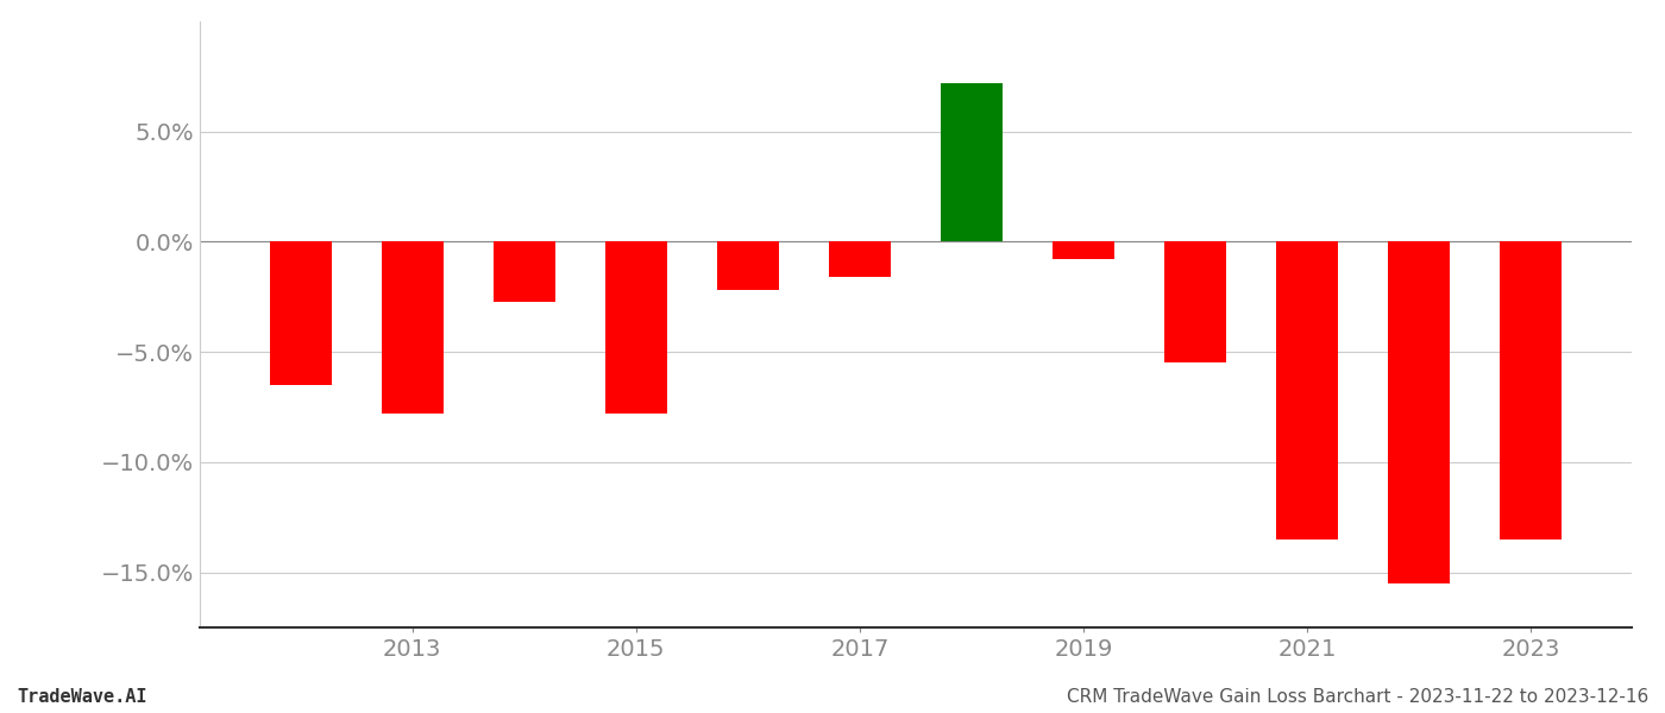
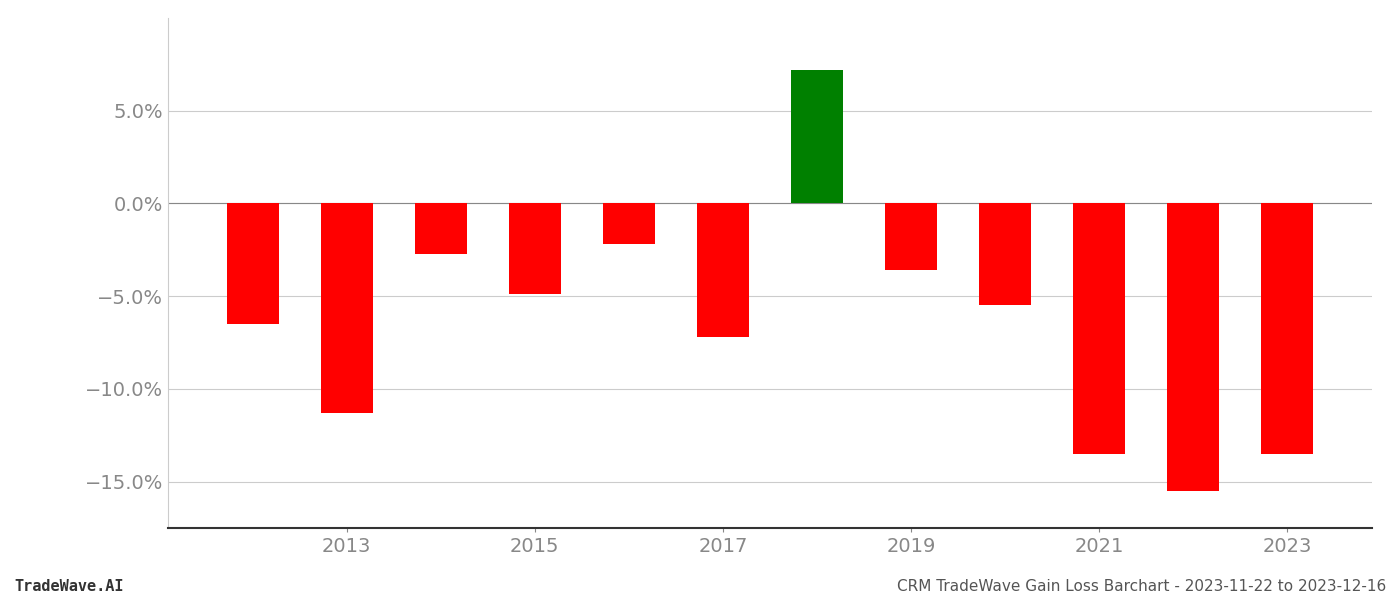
2013: -7.8% -> -11.3%
2015: -7.8% -> -4.9%
2017: -1.6% -> -7.2%
2019: -0.8% -> -3.6%
